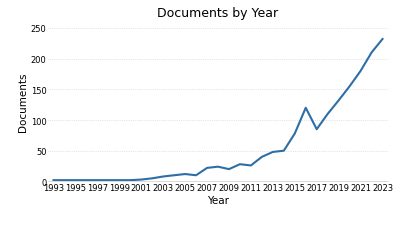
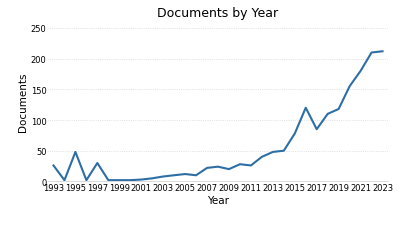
1993: 2 -> 26
1995: 2 -> 48
1997: 2 -> 30
2019: 132 -> 118
2023: 232 -> 212
